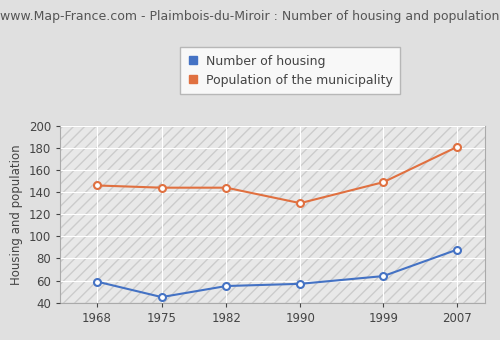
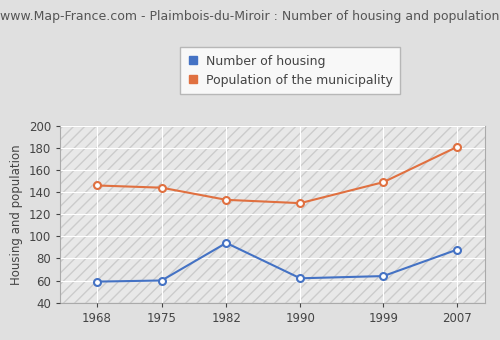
Number of housing/1975: 45 -> 60
Number of housing/1982: 55 -> 94
Population of the municipality/1982: 144 -> 133
Number of housing/1990: 57 -> 62
